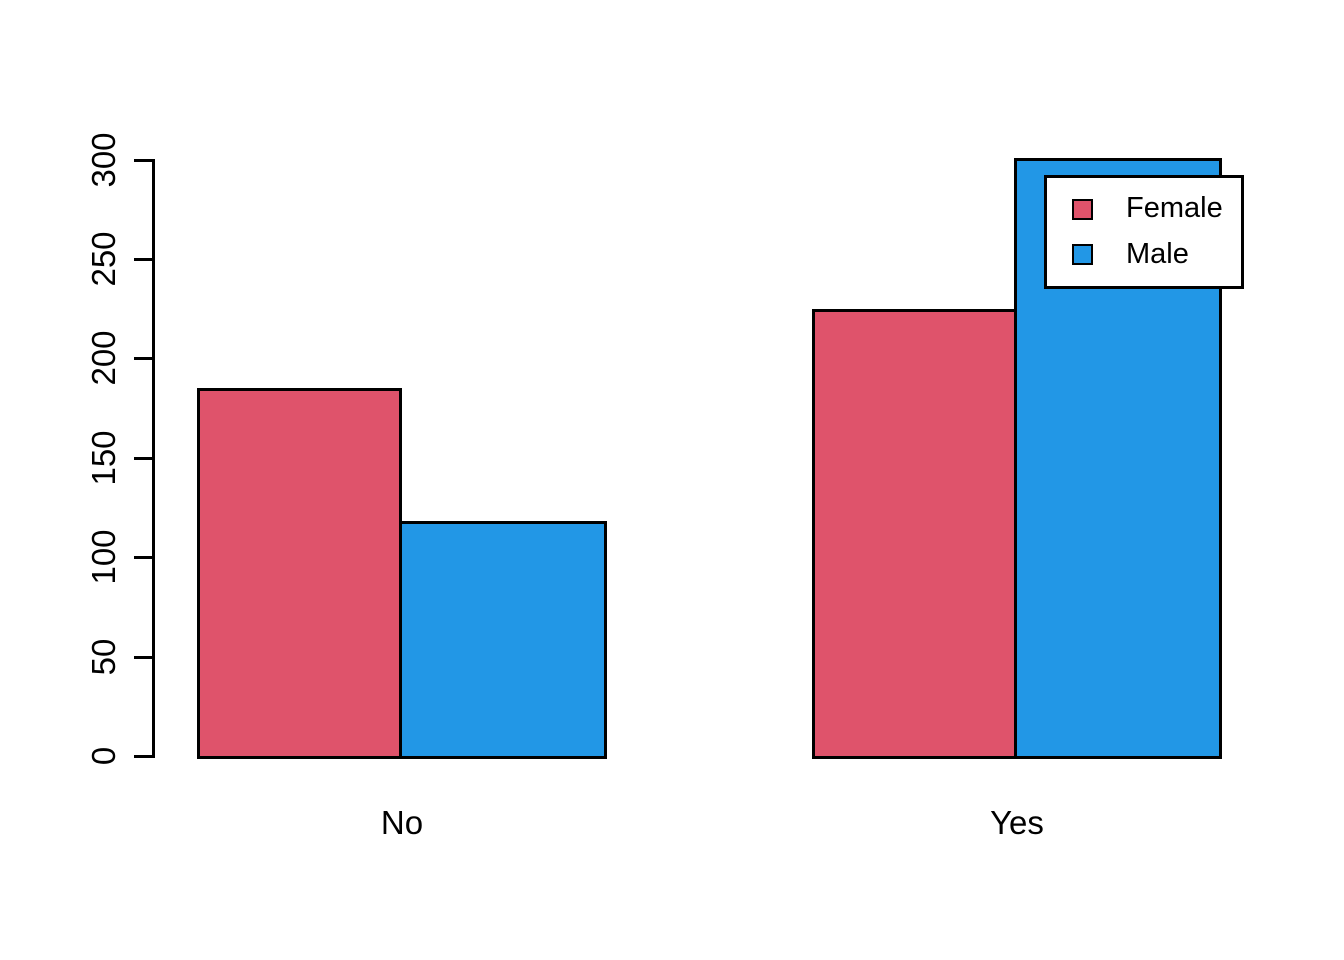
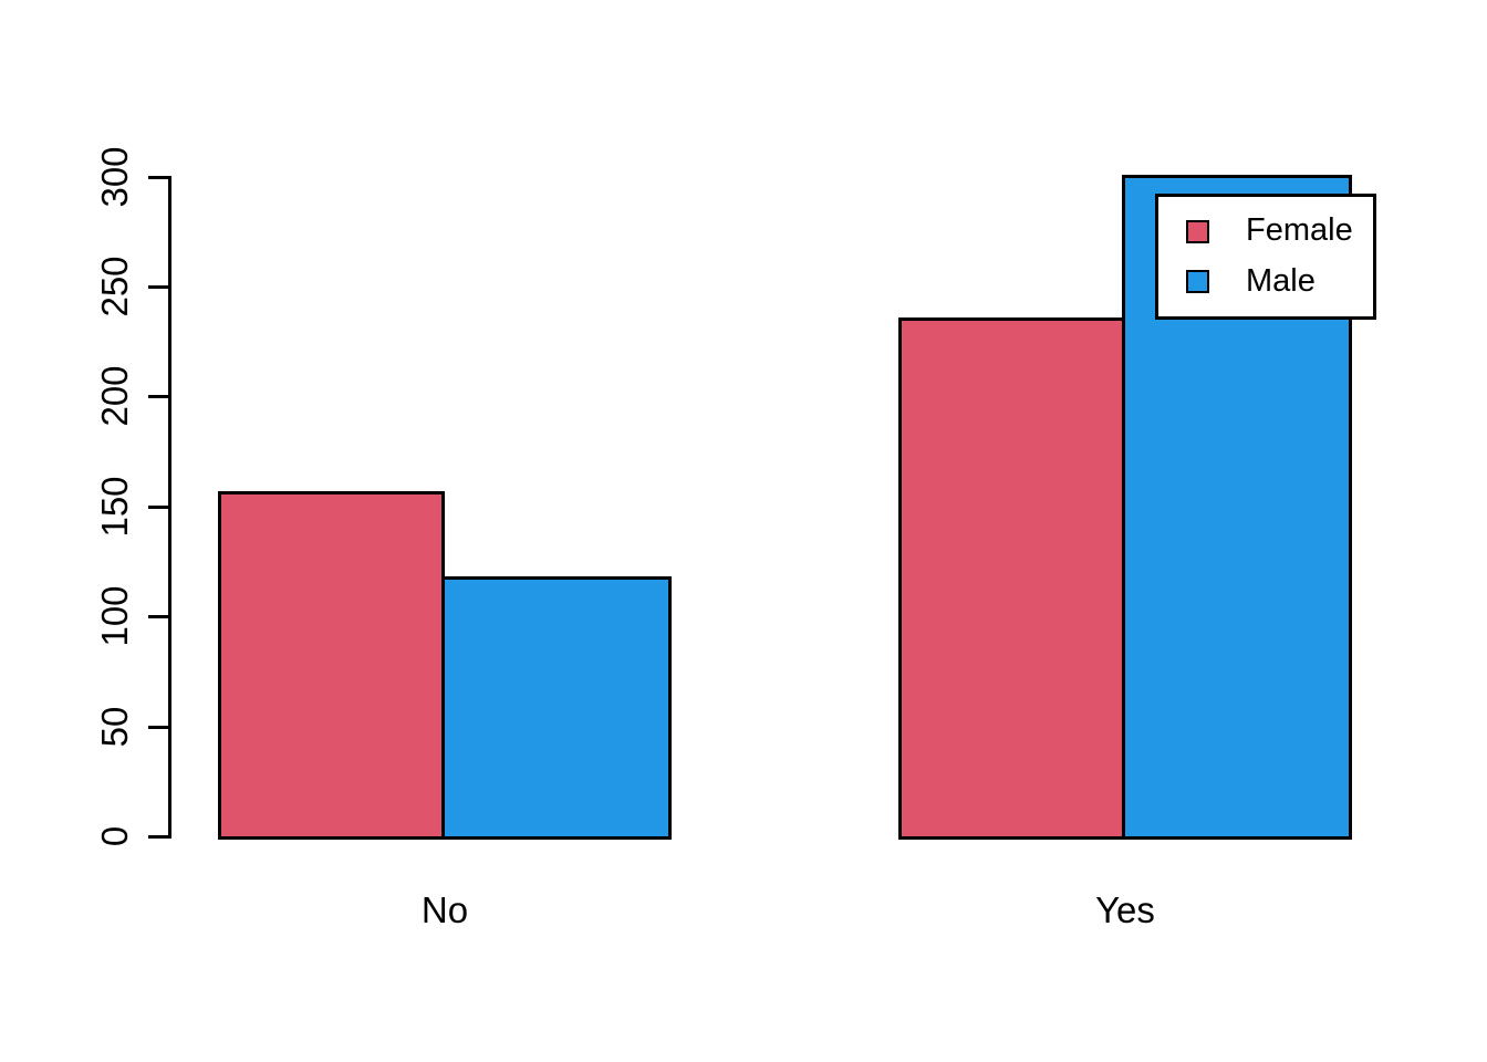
Female/No: 185 -> 157
Female/Yes: 225 -> 236
